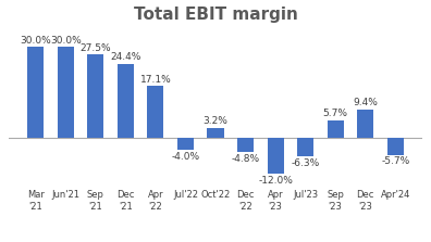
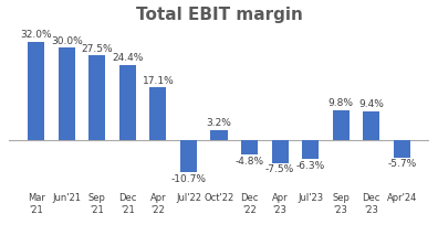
Mar '21: 30.0% -> 32.0%
Jul'22: -4.0% -> -10.7%
Apr '23: -12.0% -> -7.5%
Sep '23: 5.7% -> 9.8%
